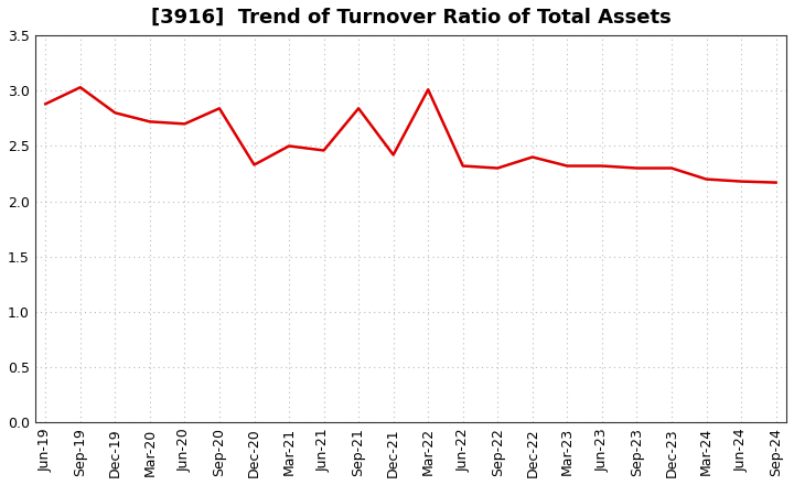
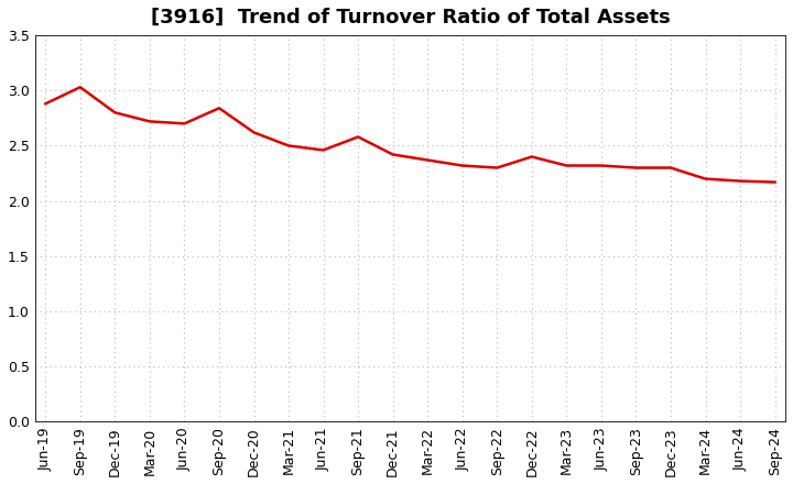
Dec-20: 2.33 -> 2.62
Sep-21: 2.84 -> 2.58
Mar-22: 3.01 -> 2.37
